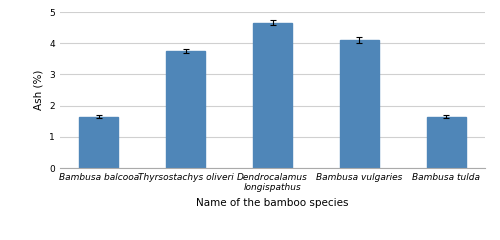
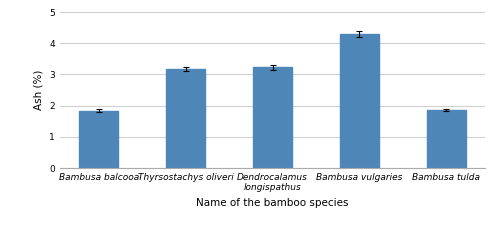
Bambusa balcooa: 1.65 -> 1.83
Thyrsostachys oliveri: 3.75 -> 3.17
Dendrocalamus longispathus: 4.65 -> 3.23
Bambusa vulgaries: 4.10 -> 4.29
Bambusa tulda: 1.65 -> 1.86
